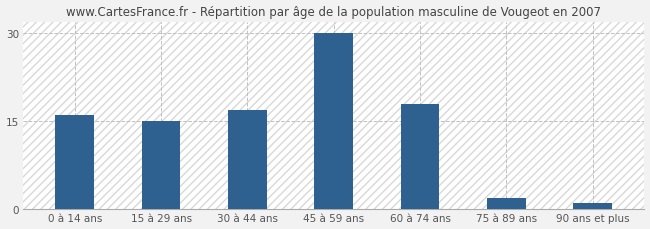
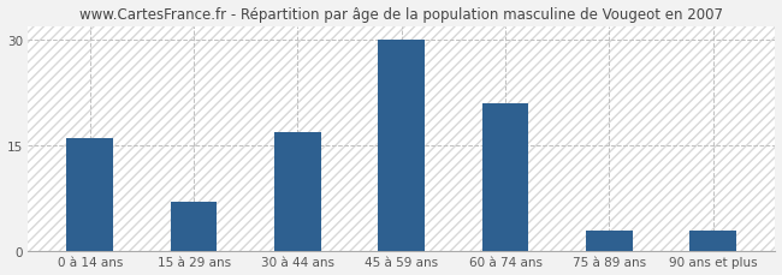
15 à 29 ans: 15 -> 7
60 à 74 ans: 18 -> 21
75 à 89 ans: 2 -> 3
90 ans et plus: 1 -> 3
